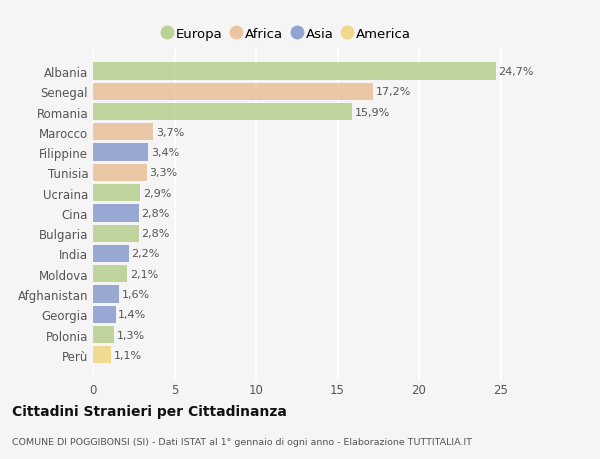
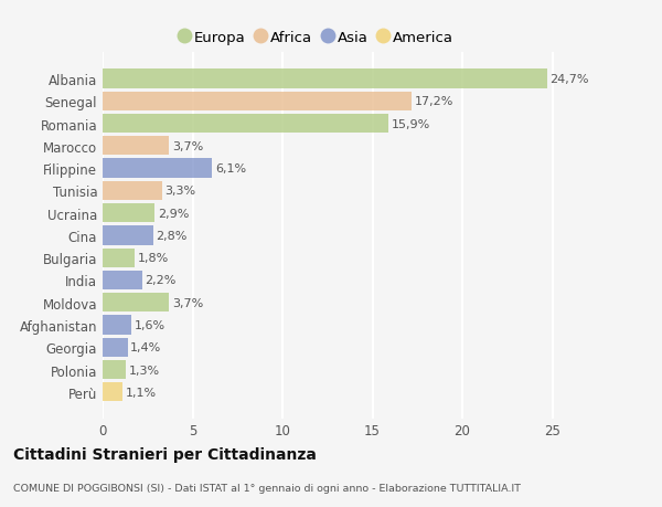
Filippine: 3,4% -> 6,1%
Bulgaria: 2,8% -> 1,8%
Moldova: 2,1% -> 3,7%
